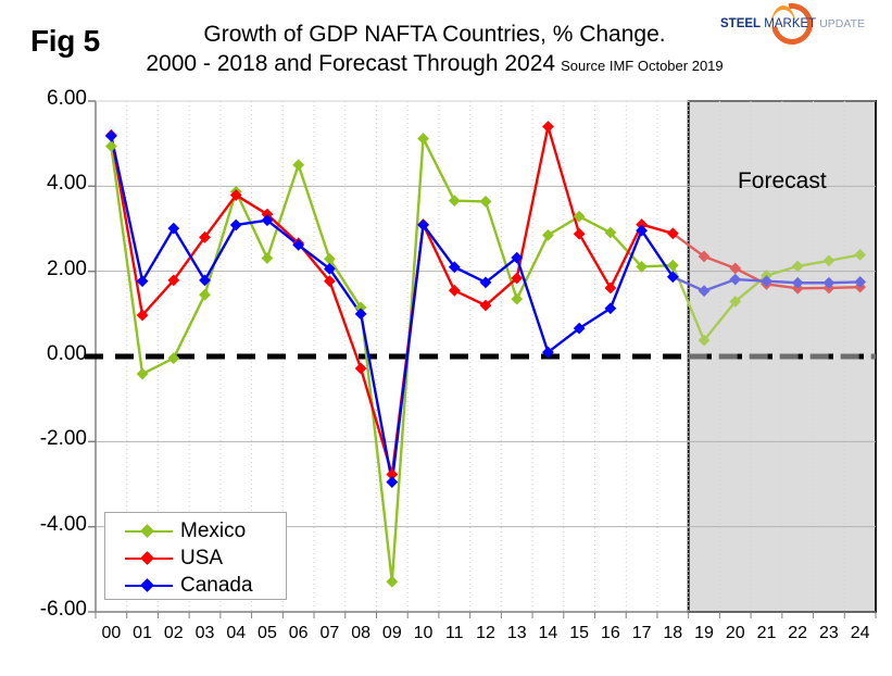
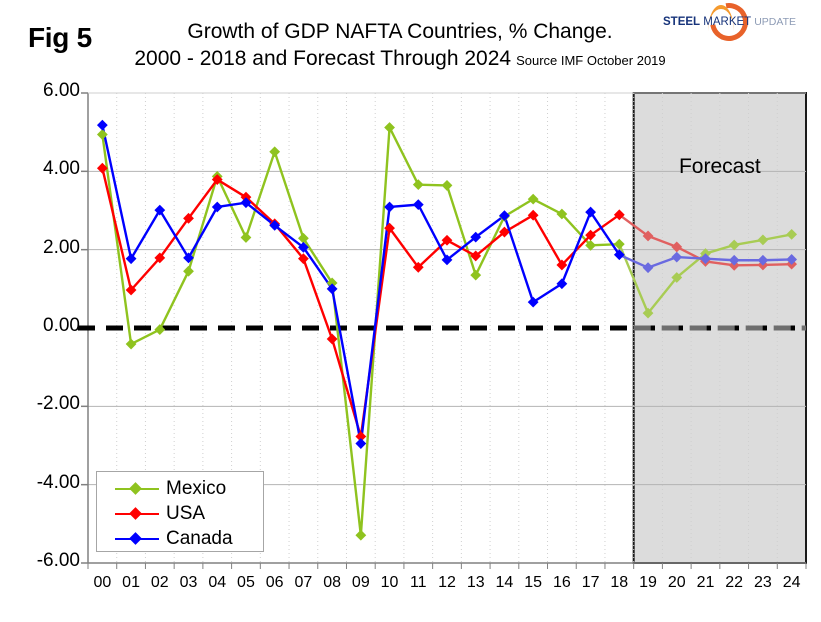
USA/00: 5.2 -> 4.1
USA/10: 3.1 -> 2.5
Canada/11: 2.1 -> 3.1
USA/12: 1.2 -> 2.2
USA/14: 5.4 -> 2.5
Canada/14: 0.1 -> 2.9
USA/17: 3.1 -> 2.4
